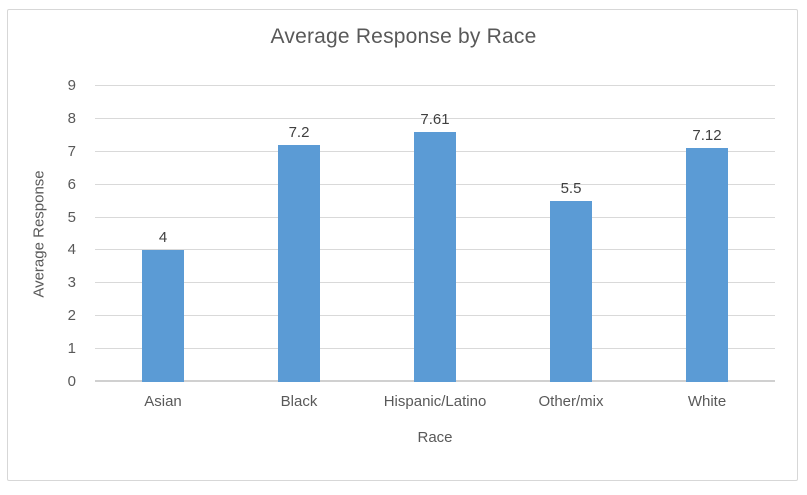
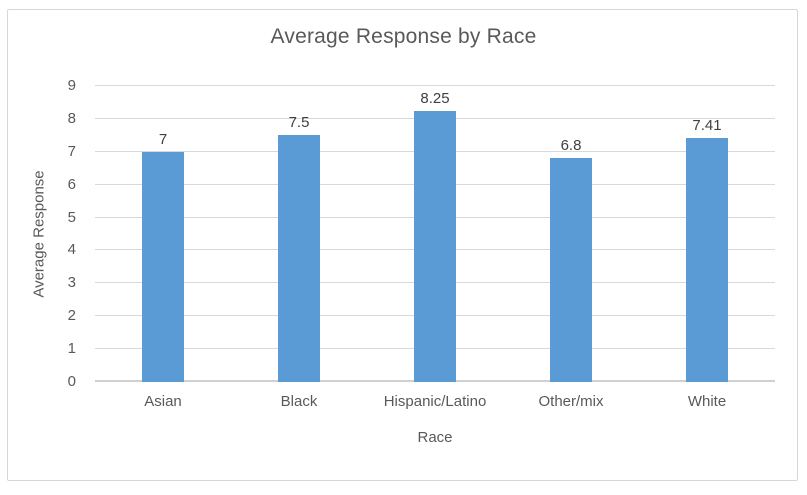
Asian: 4 -> 7
Black: 7.2 -> 7.5
Hispanic/Latino: 7.61 -> 8.25
Other/mix: 5.5 -> 6.8
White: 7.12 -> 7.41
